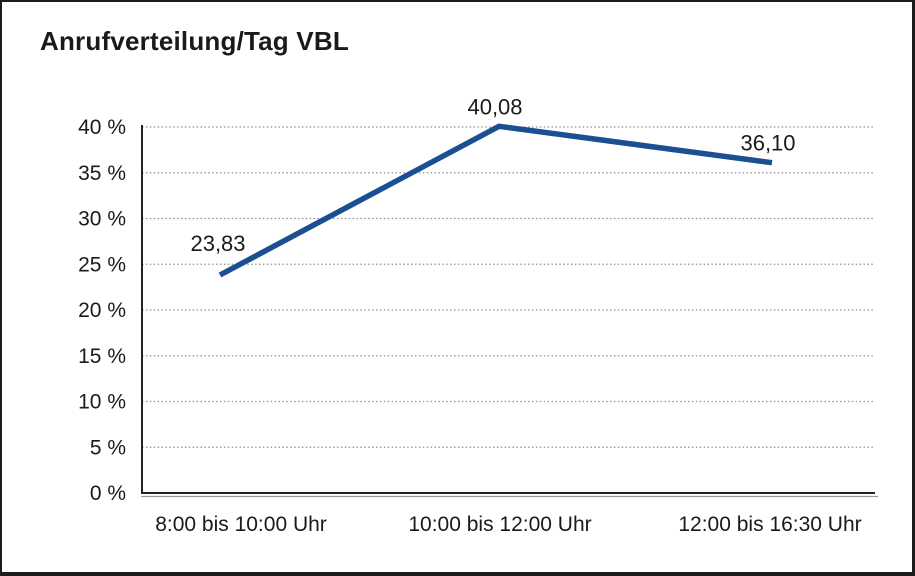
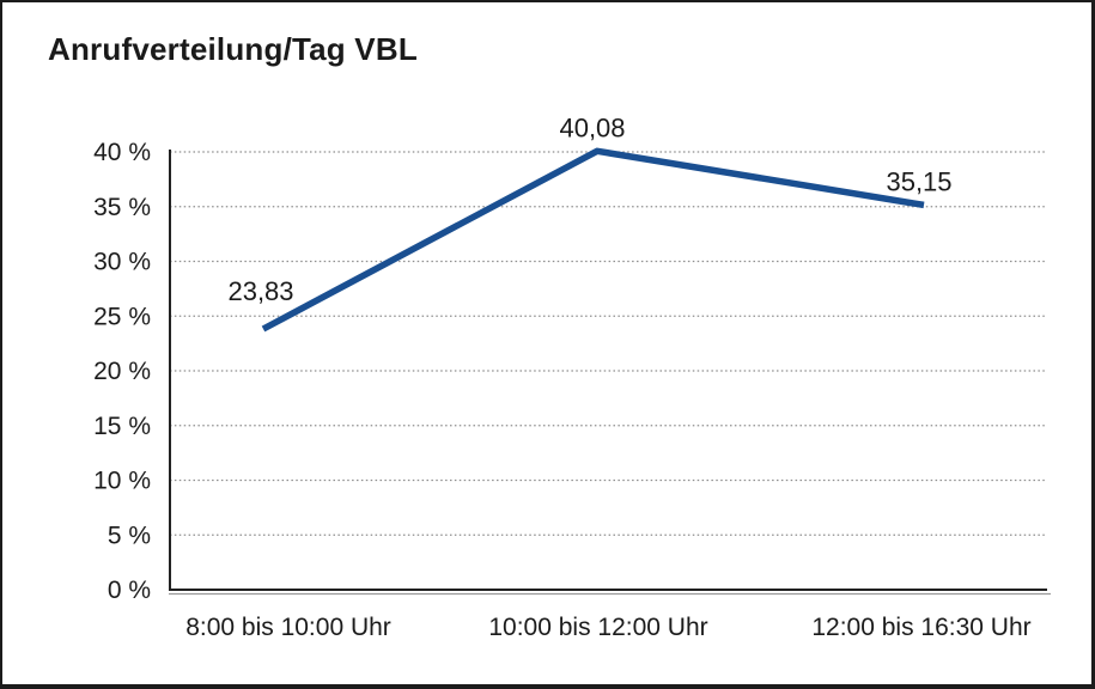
12:00 bis 16:30 Uhr: 36,10 -> 35,15
